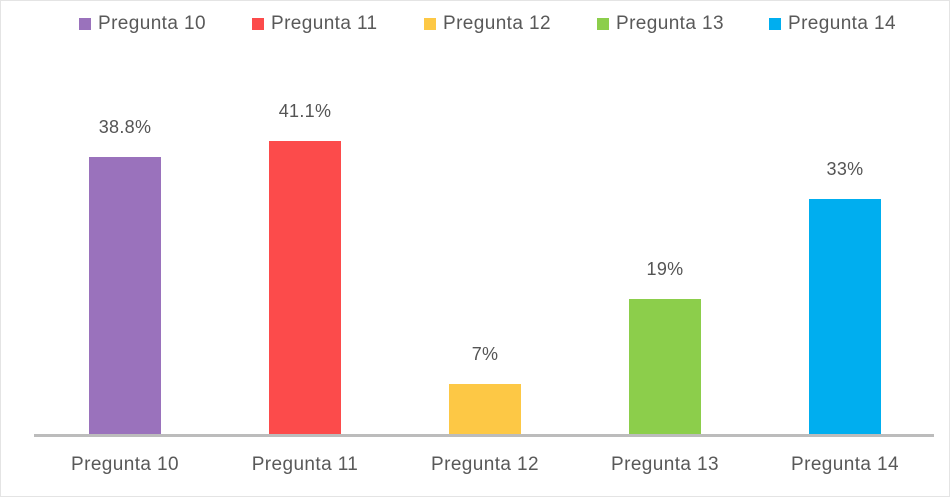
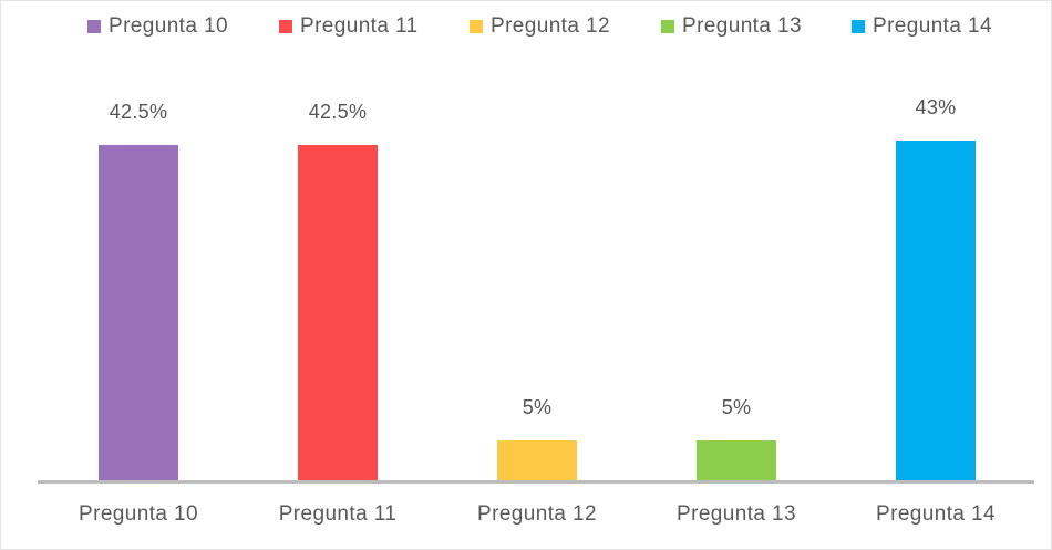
Pregunta 10: 38.8% -> 42.5%
Pregunta 11: 41.1% -> 42.5%
Pregunta 12: 7% -> 5%
Pregunta 13: 19% -> 5%
Pregunta 14: 33% -> 43%
